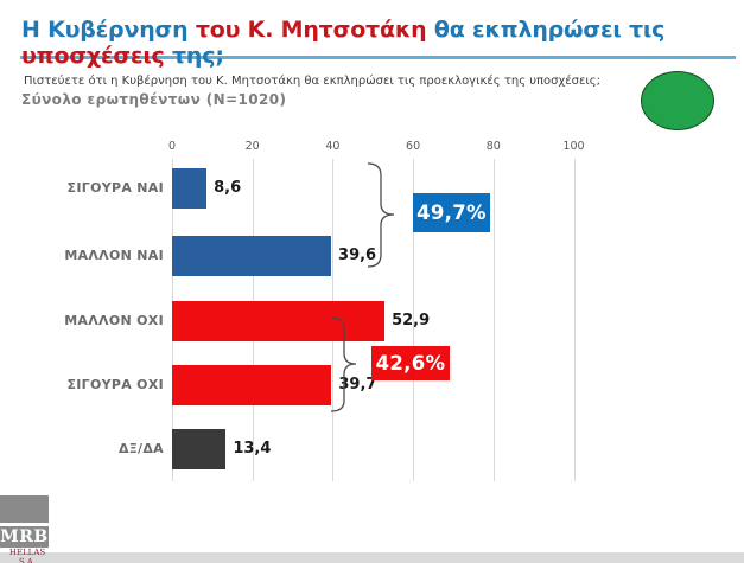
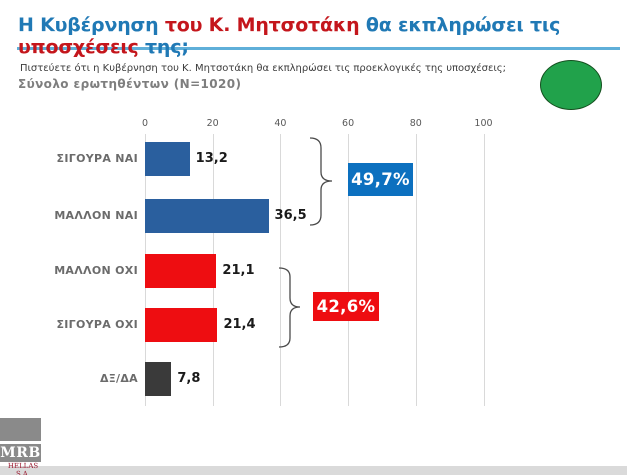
ΣΙΓΟΥΡΑ ΝΑΙ: 8,6 -> 13,2
ΜΑΛΛΟΝ ΝΑΙ: 39,6 -> 36,5
ΜΑΛΛΟΝ ΟΧΙ: 52,9 -> 21,1
ΣΙΓΟΥΡΑ ΟΧΙ: 39,7 -> 21,4
ΔΞ/ΔΑ: 13,4 -> 7,8
